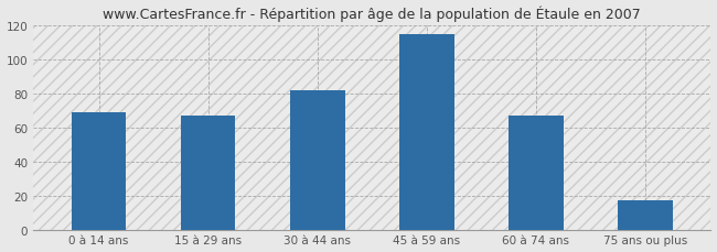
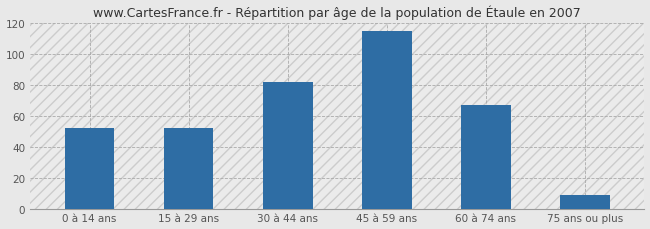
0 à 14 ans: 69 -> 52
15 à 29 ans: 67 -> 52
75 ans ou plus: 17 -> 9
